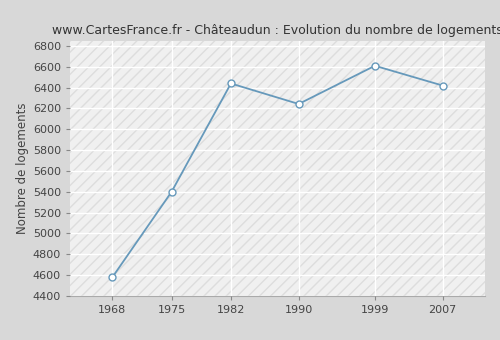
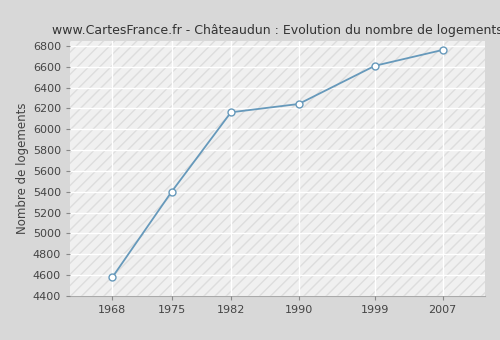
1982: 6440 -> 6160
2007: 6420 -> 6760
